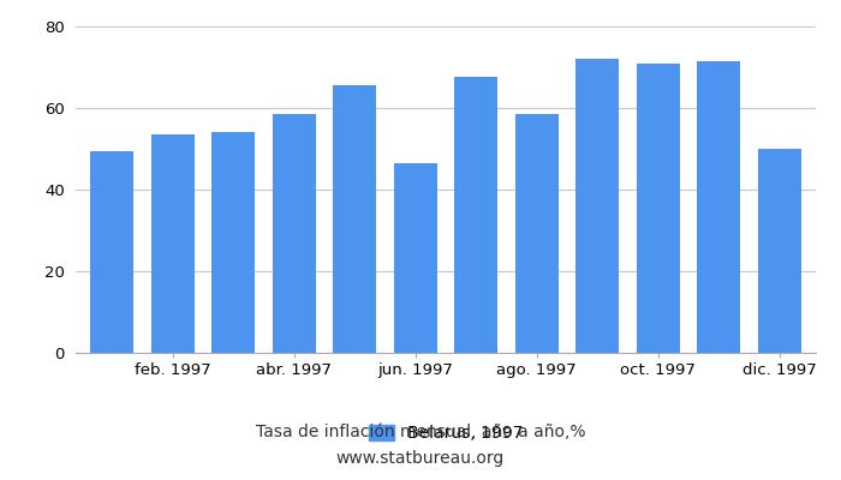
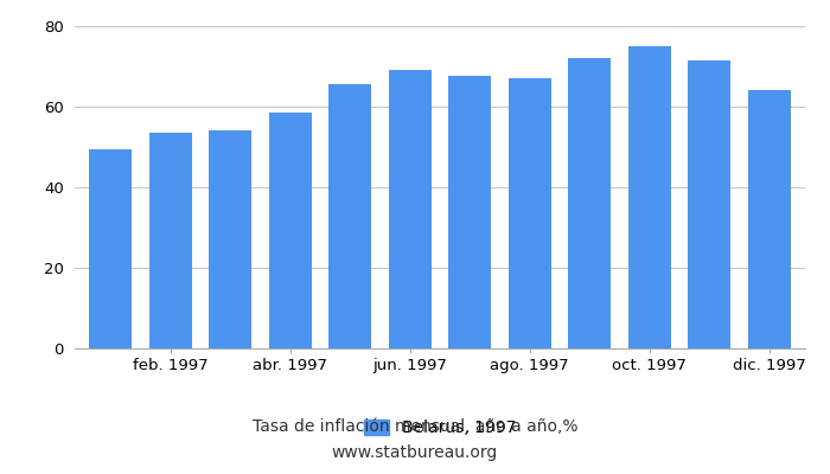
jun. 1997: 46.5 -> 69.0
ago. 1997: 58.5 -> 67.0
oct. 1997: 71.0 -> 75.0
dic. 1997: 50.0 -> 64.0
